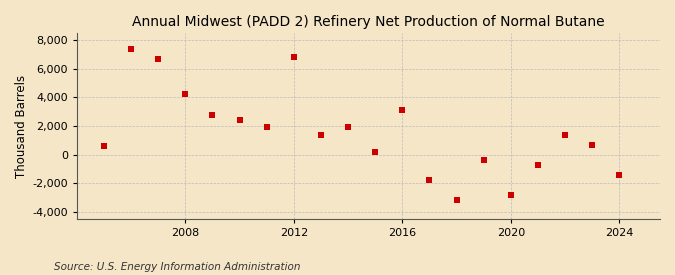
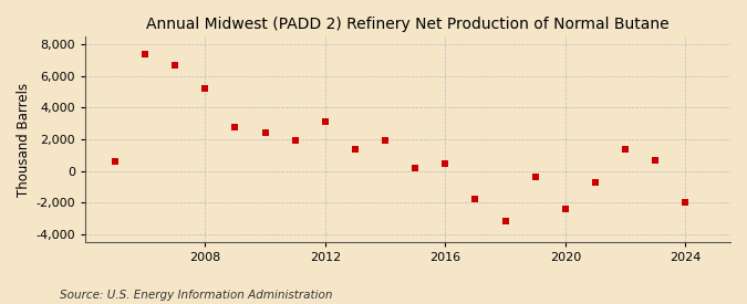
2008: 4,200 -> 5,200
2012: 6,800 -> 3,100
2016: 3,100 -> 400
2020: -2,800 -> -2,400
2024: -1,400 -> -2,000
